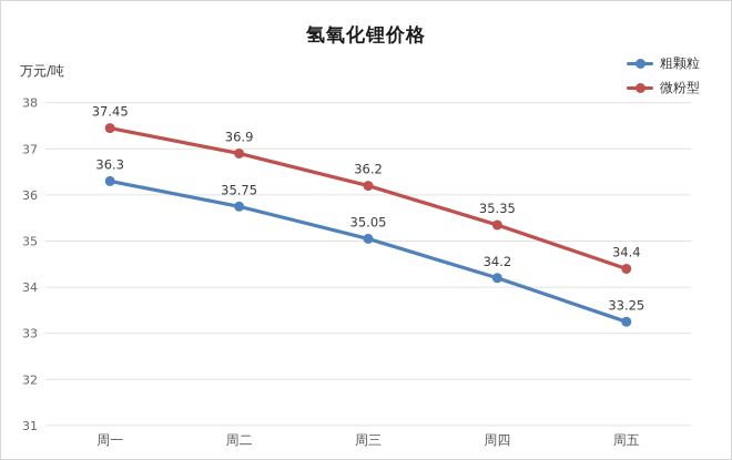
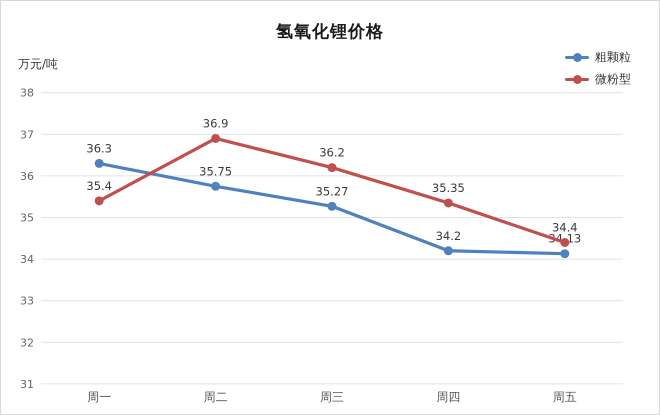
微粉型/周一: 37.45 -> 35.4
粗颗粒/周三: 35.05 -> 35.27
粗颗粒/周五: 33.25 -> 34.13
